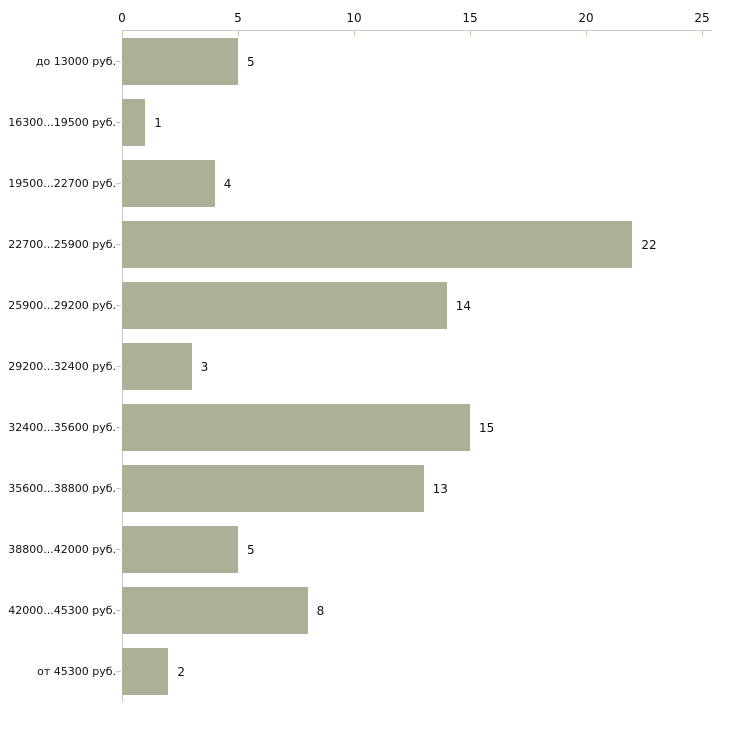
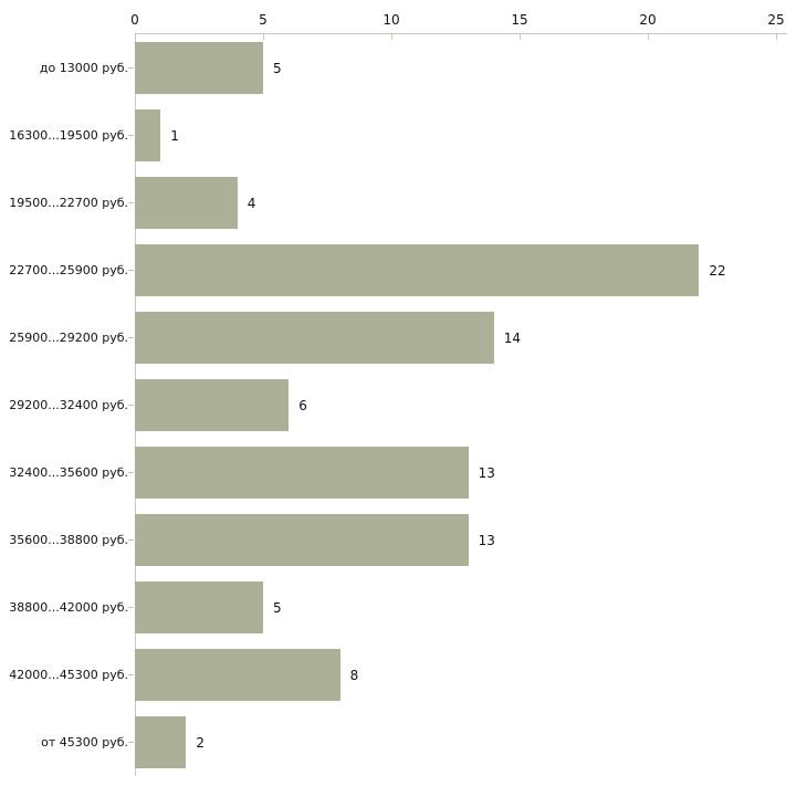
29200...32400 руб.: 3 -> 6
32400...35600 руб.: 15 -> 13
